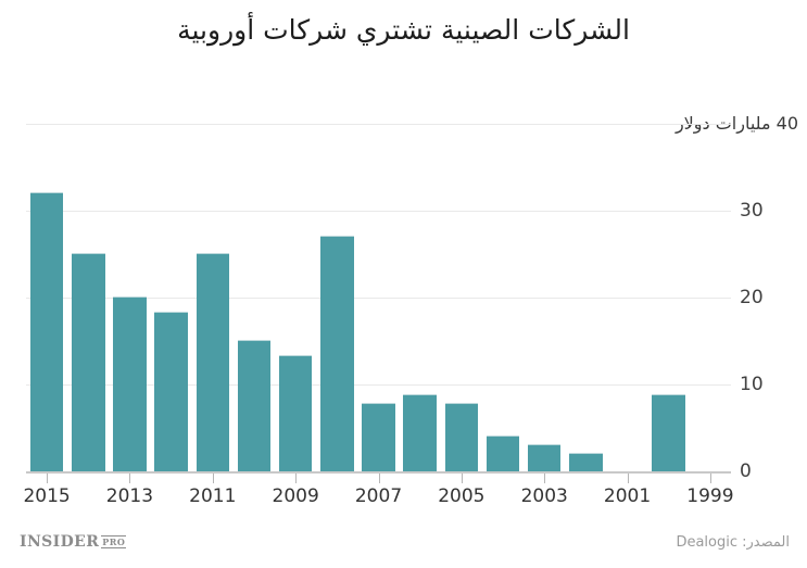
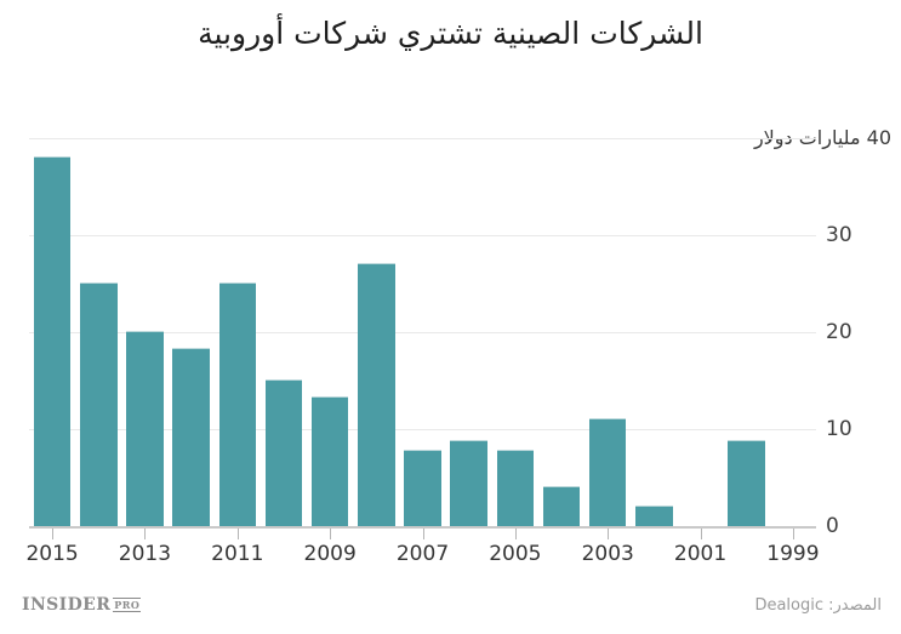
2015: 32 -> 38
2003: 3 -> 11
